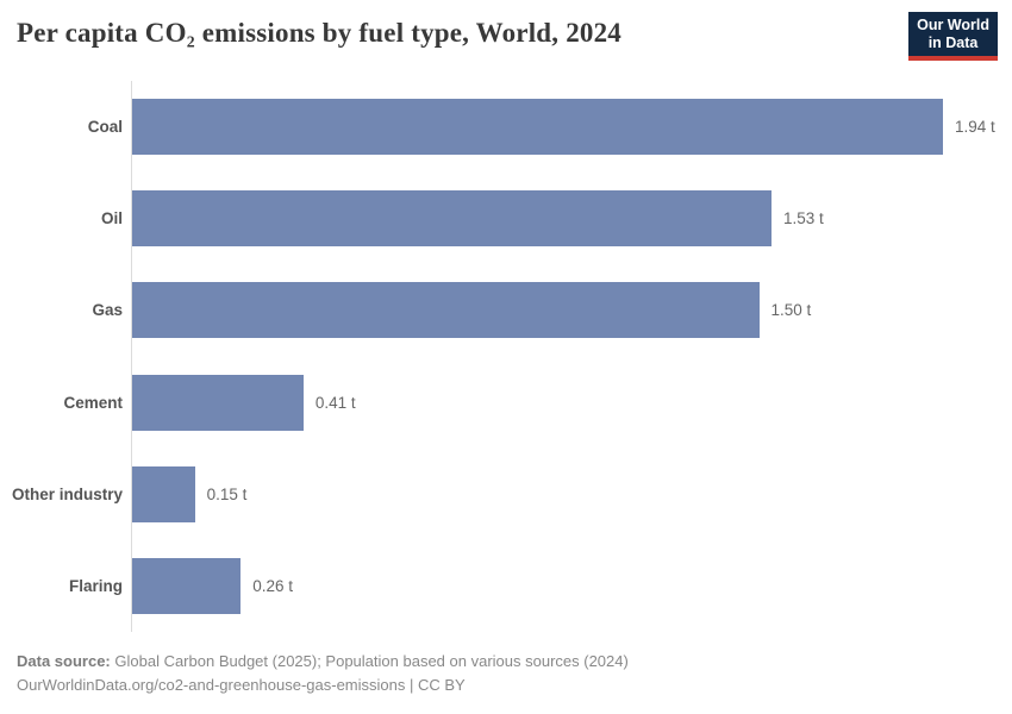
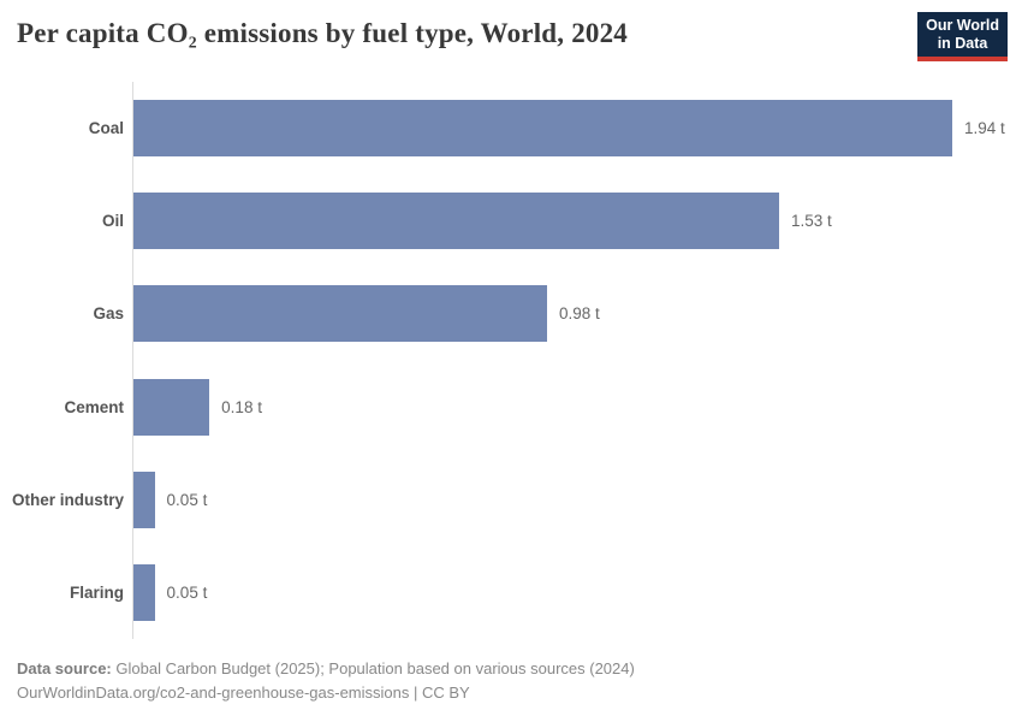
Gas: 1.50 -> 0.98
Cement: 0.41 -> 0.18
Other industry: 0.15 -> 0.05
Flaring: 0.26 -> 0.05
